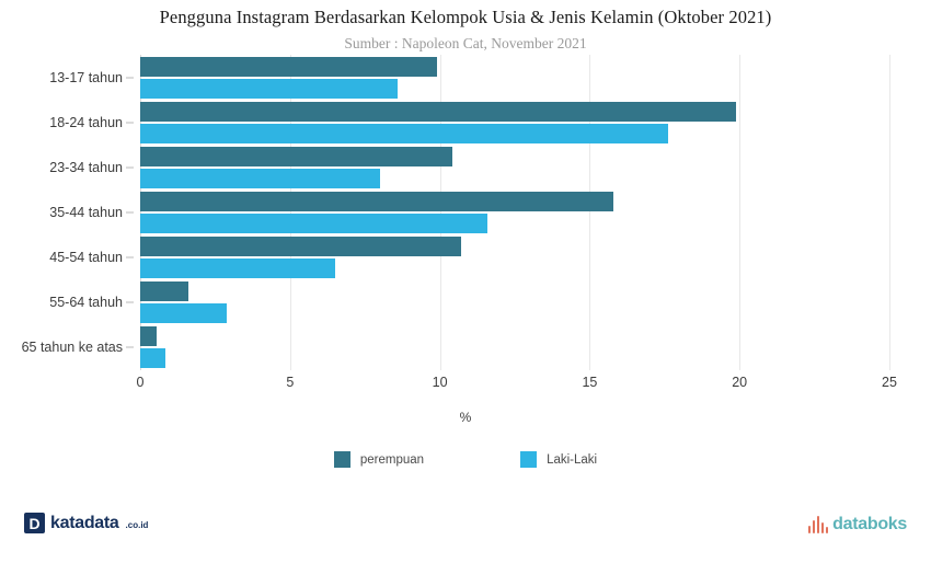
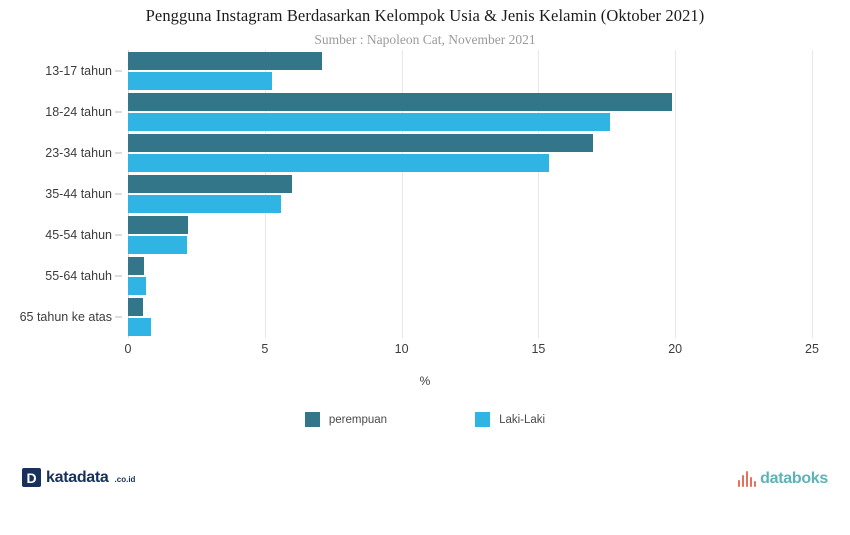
perempuan/13-17 tahun: 9.9 -> 7.1
Laki-Laki/13-17 tahun: 8.6 -> 5.2
perempuan/23-34 tahun: 10.4 -> 17.0
Laki-Laki/23-34 tahun: 8.0 -> 15.4
perempuan/35-44 tahun: 15.8 -> 6.0
Laki-Laki/35-44 tahun: 11.6 -> 5.6
perempuan/45-54 tahun: 10.7 -> 2.2
Laki-Laki/45-54 tahun: 6.5 -> 2.1
perempuan/55-64 tahuh: 1.6 -> 0.6
Laki-Laki/55-64 tahuh: 2.9 -> 0.7
